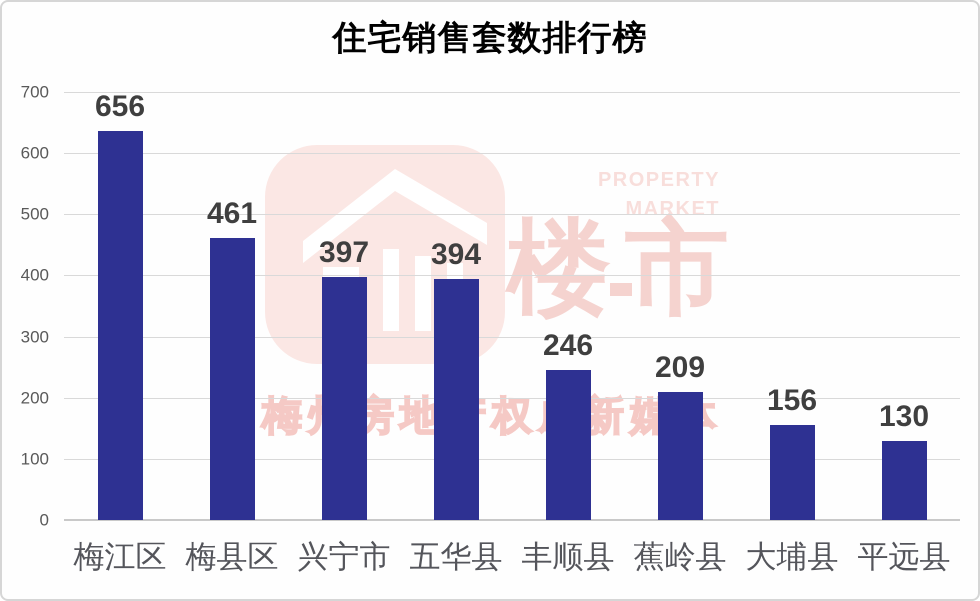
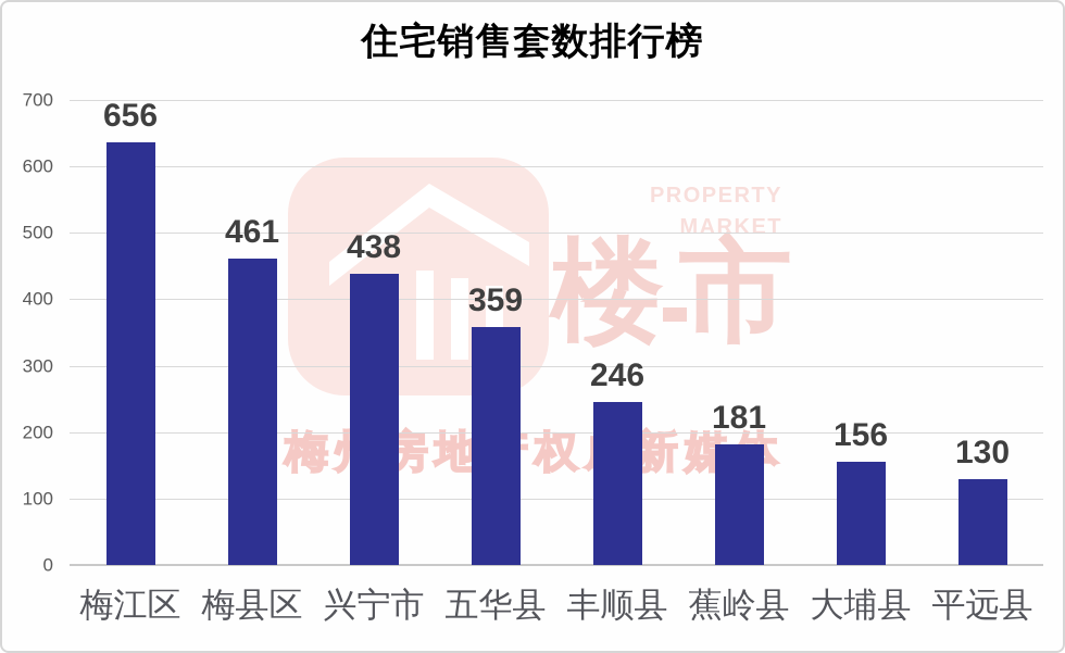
兴宁市: 397 -> 438
五华县: 394 -> 359
蕉岭县: 209 -> 181
